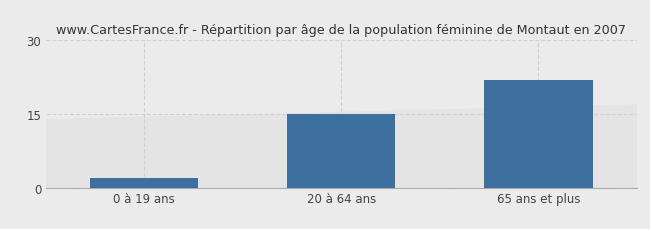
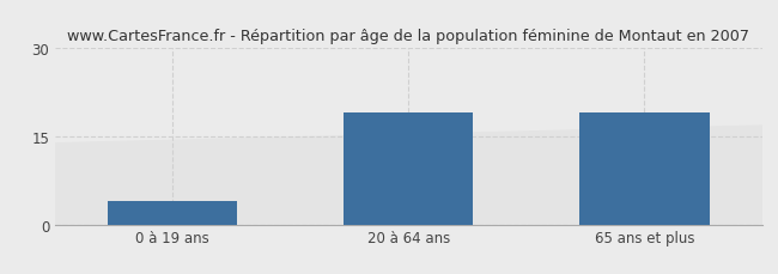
0 à 19 ans: 2 -> 4
20 à 64 ans: 15 -> 19
65 ans et plus: 22 -> 19
